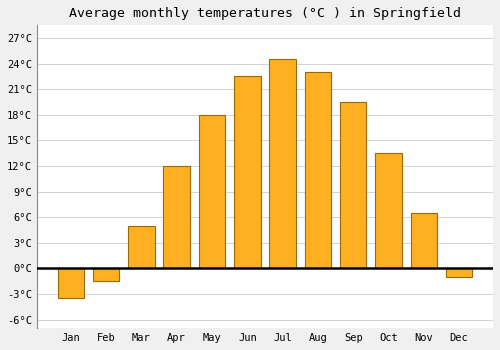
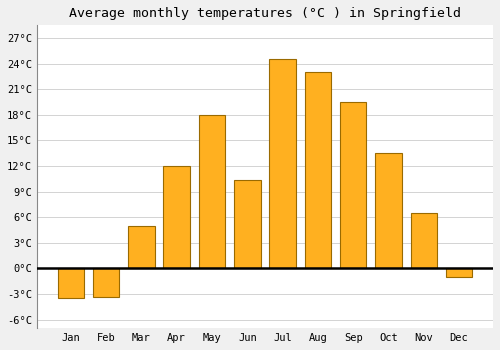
Feb: -1.5°C -> -3.4°C
Jun: 22.5°C -> 10.4°C
